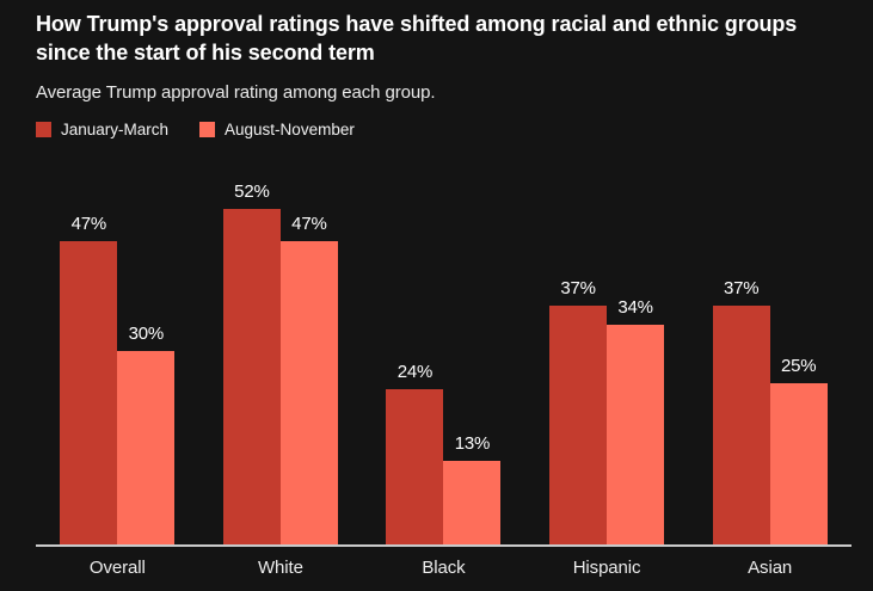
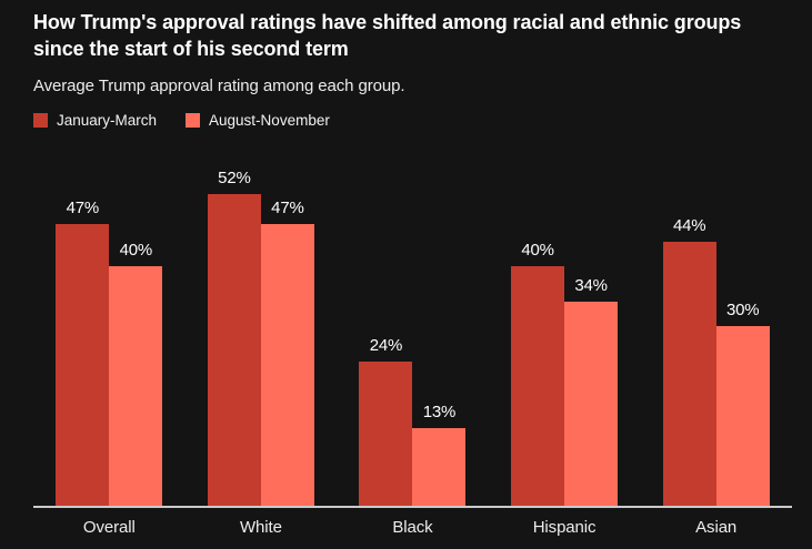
August-November/Overall: 30% -> 40%
January-March/Hispanic: 37% -> 40%
January-March/Asian: 37% -> 44%
August-November/Asian: 25% -> 30%
